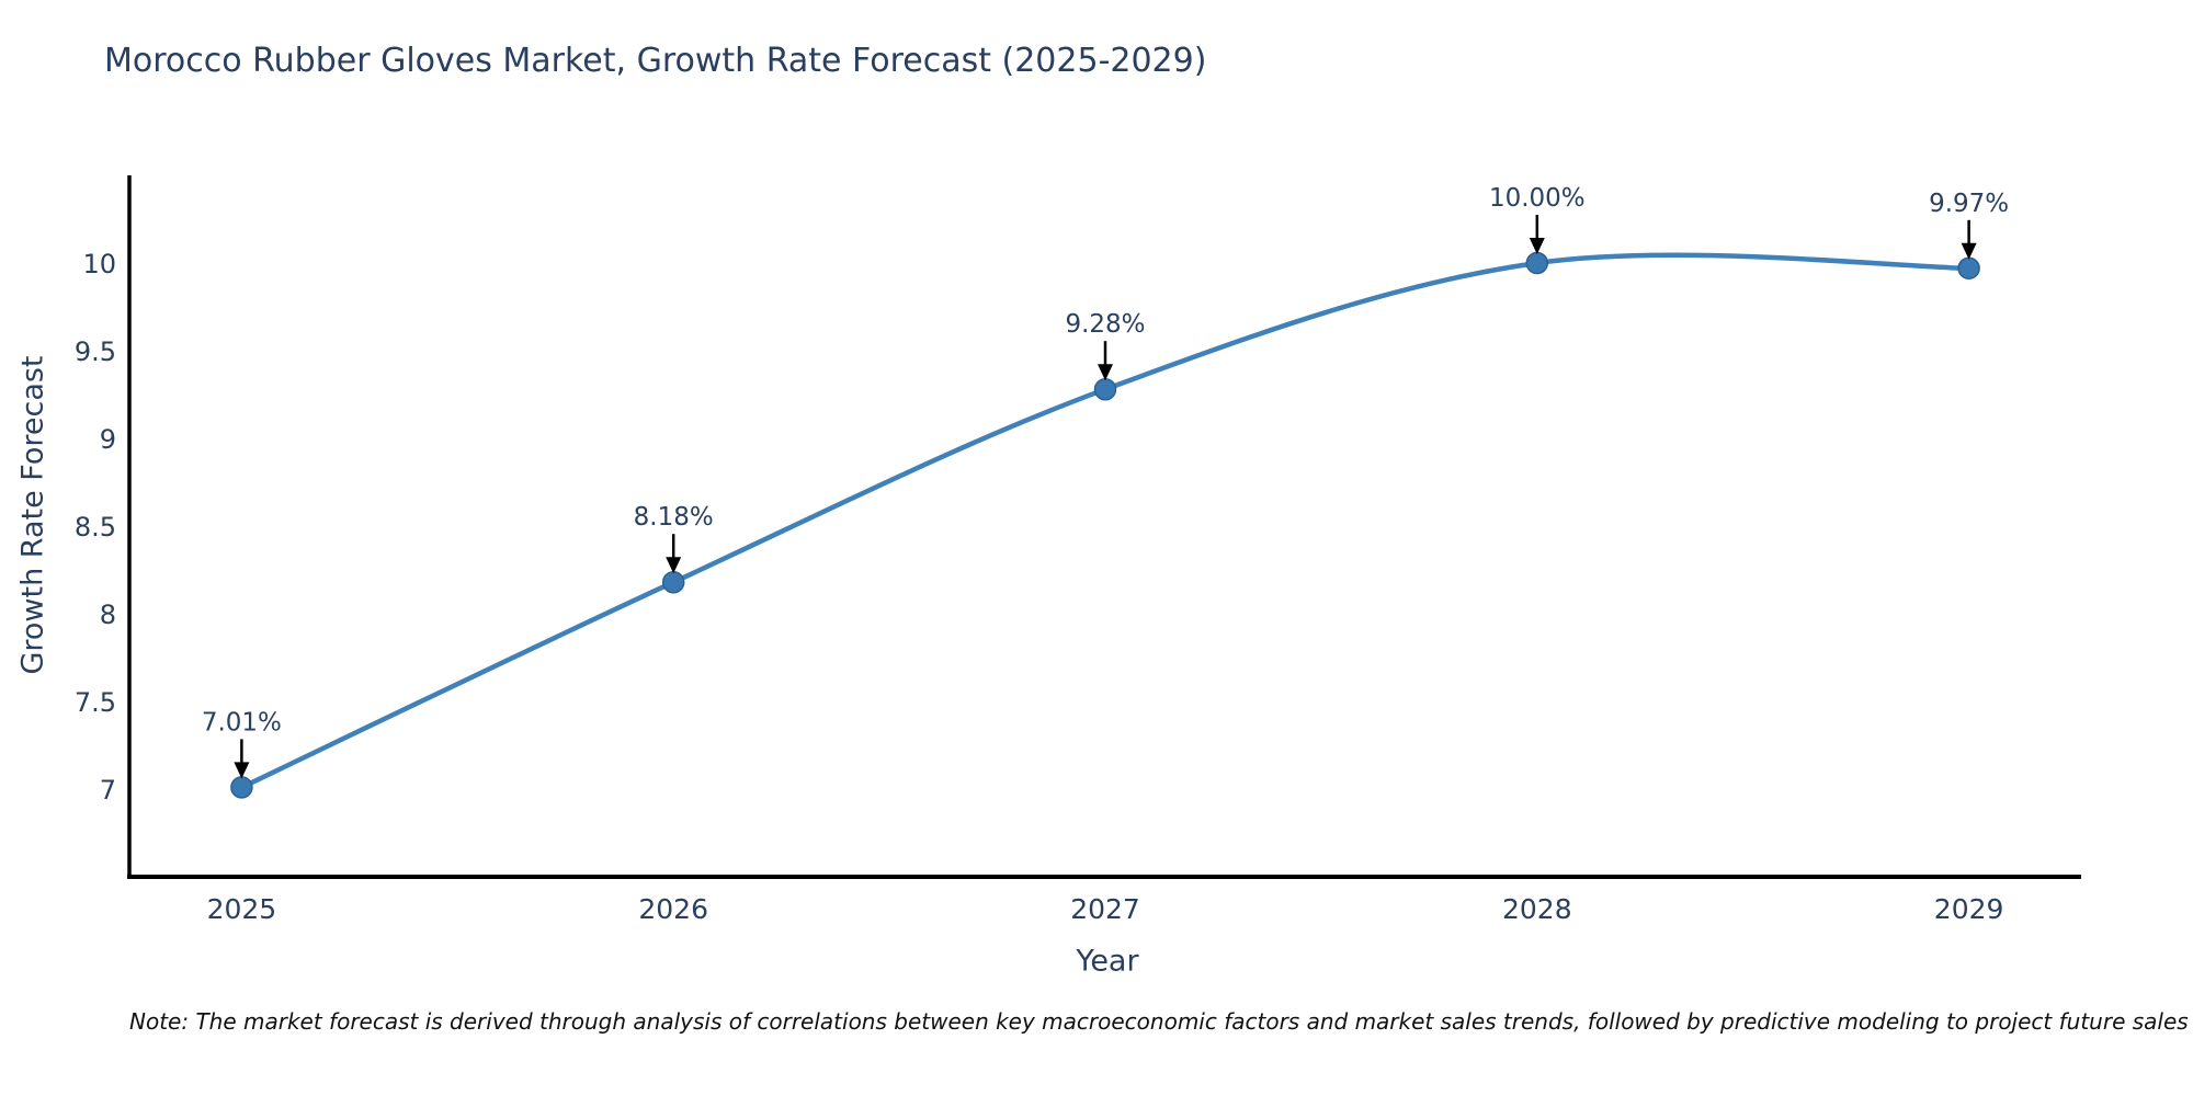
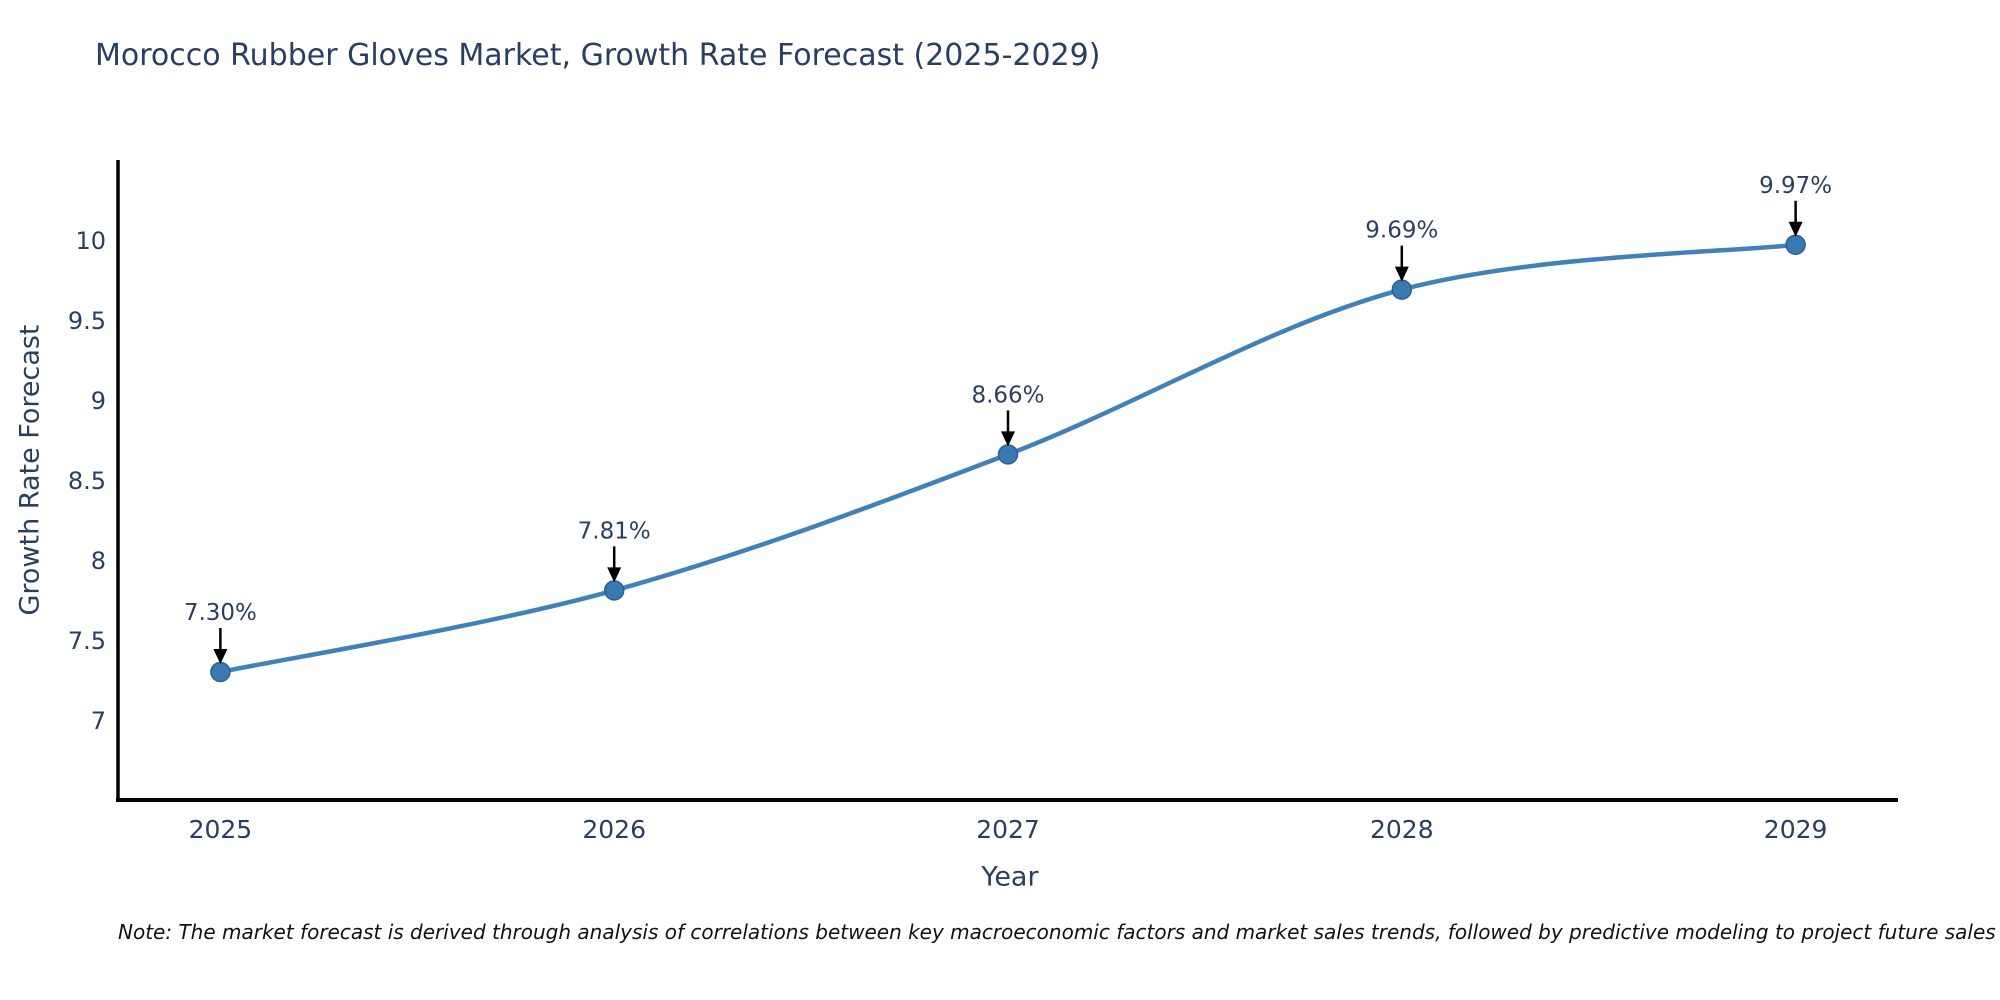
2025: 7.01% -> 7.30%
2026: 8.18% -> 7.81%
2027: 9.28% -> 8.66%
2028: 10.00% -> 9.69%
